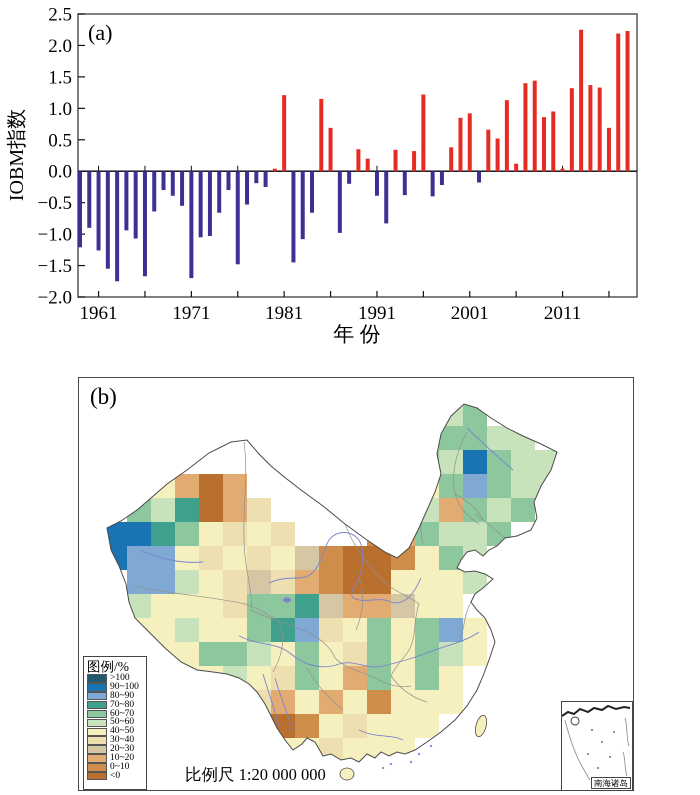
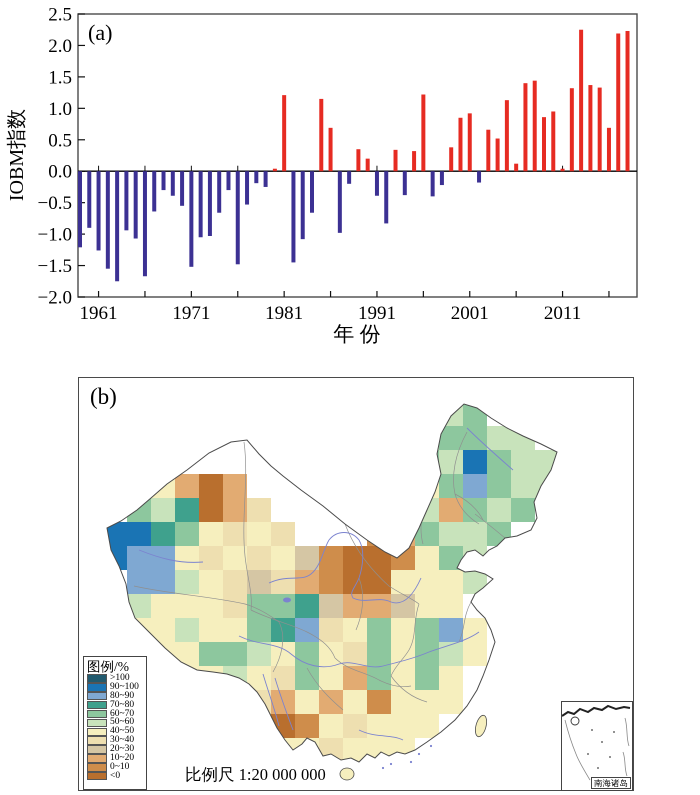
1971: -1.7 -> -1.5
